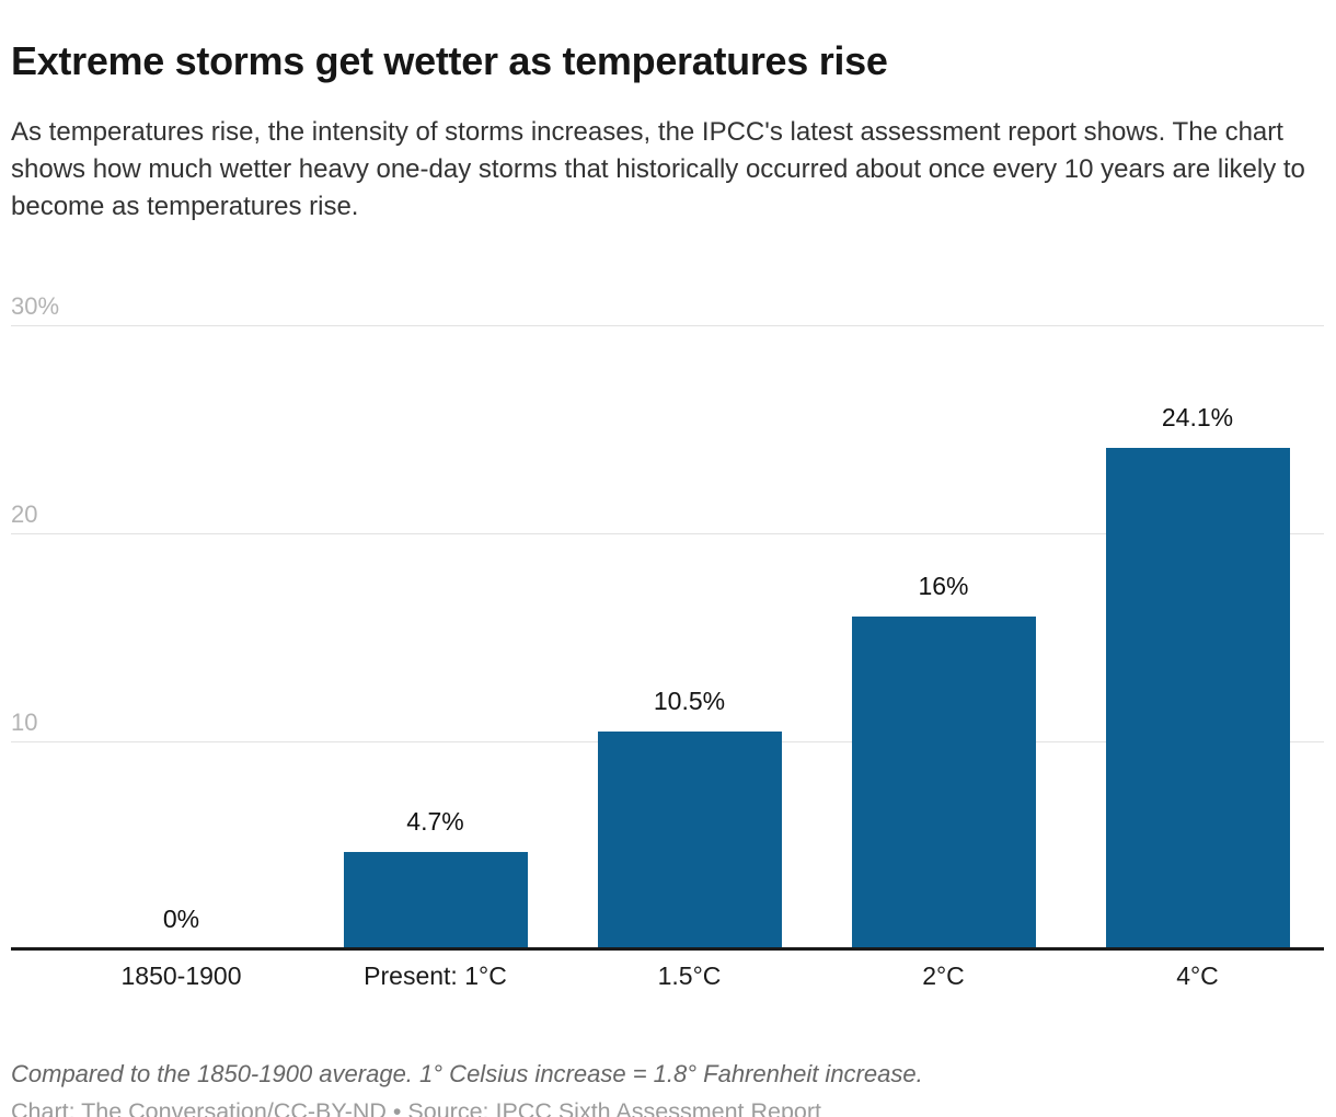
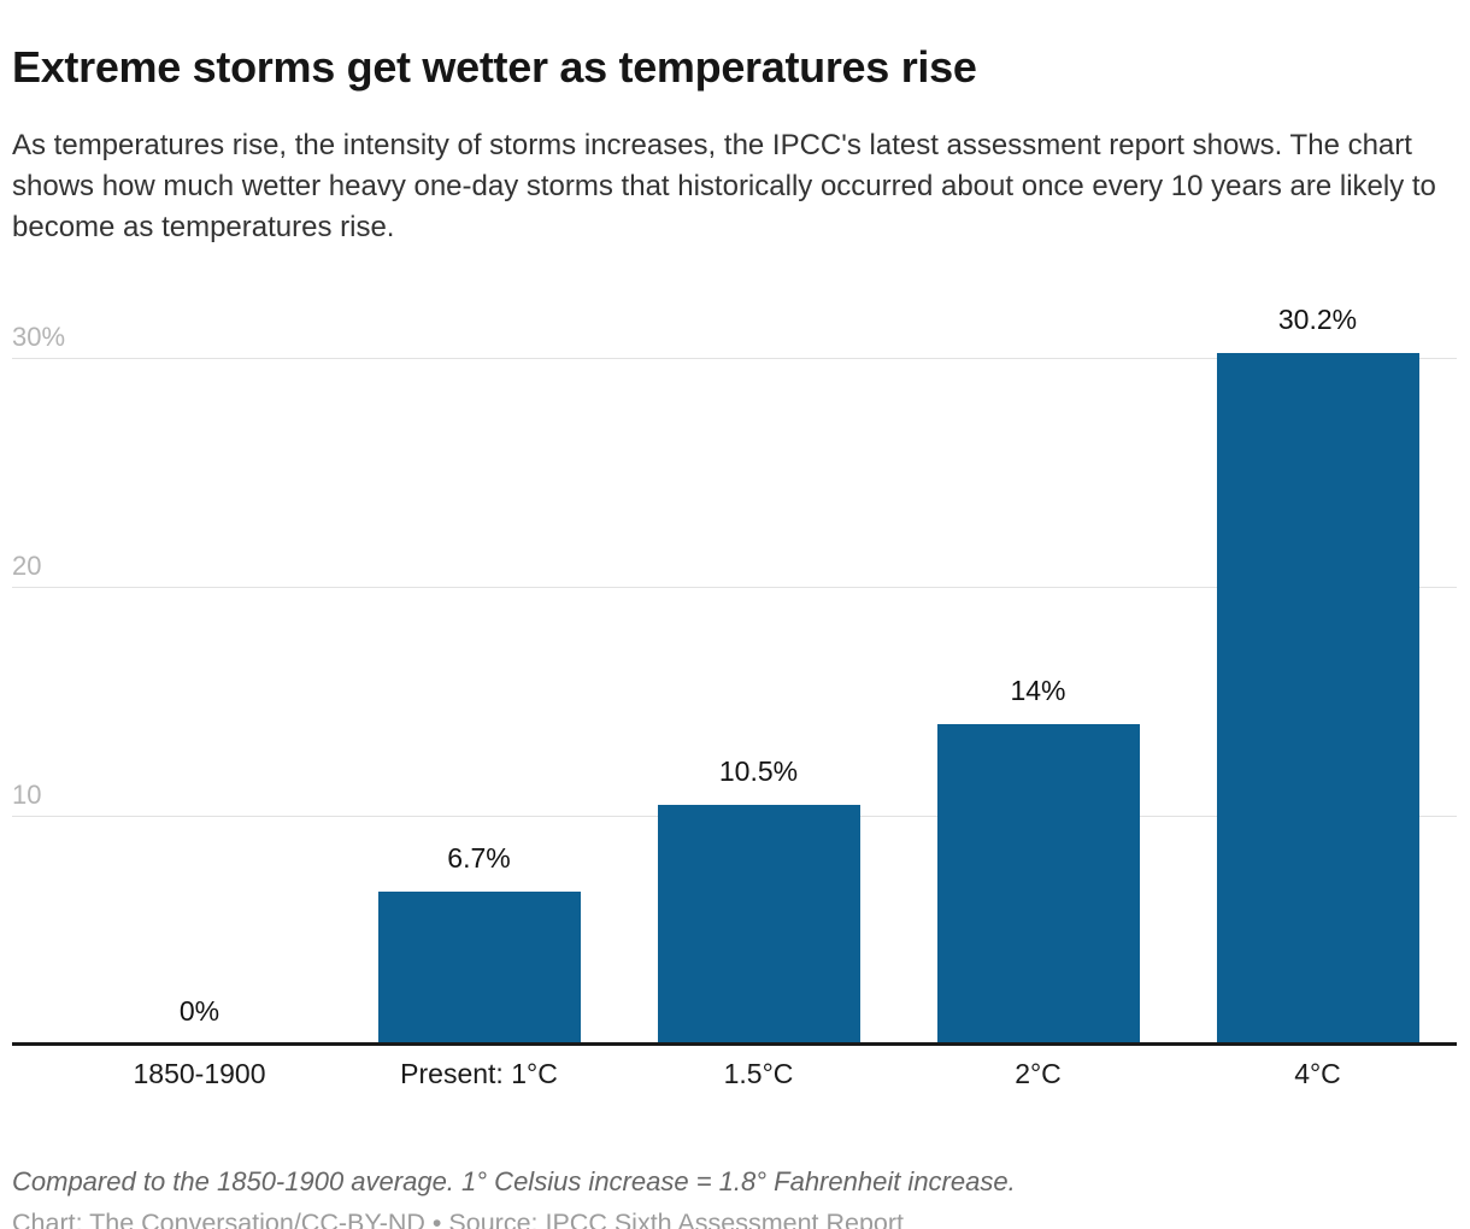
Present: 1°C: 4.7% -> 6.7%
2°C: 16% -> 14%
4°C: 24.1% -> 30.2%
